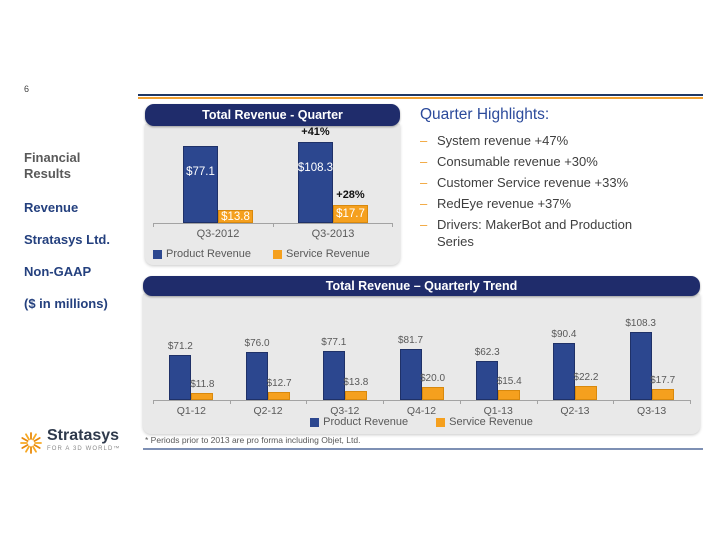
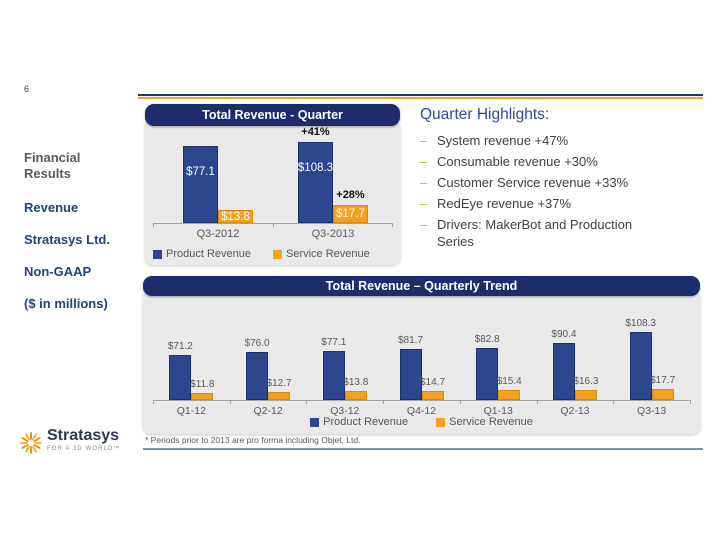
Total Revenue – Quarterly Trend/Service Revenue/Q4-12: $20.0 -> $14.7
Total Revenue – Quarterly Trend/Product Revenue/Q1-13: $62.3 -> $82.8
Total Revenue – Quarterly Trend/Service Revenue/Q2-13: $22.2 -> $16.3
